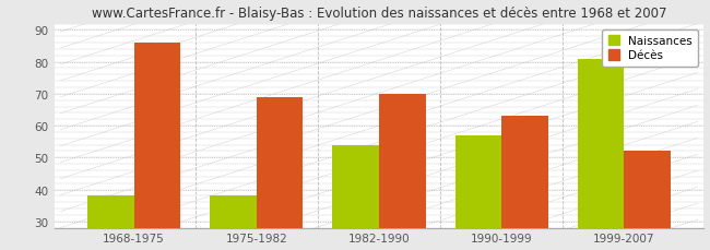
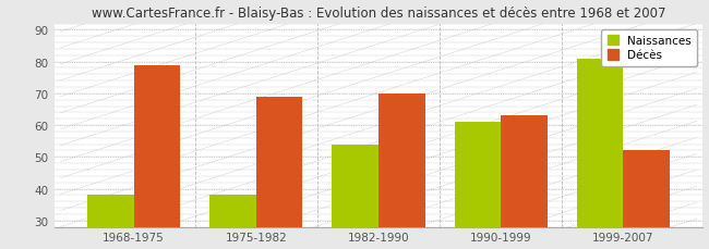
Décès/1968-1975: 86 -> 79
Naissances/1990-1999: 57 -> 61
